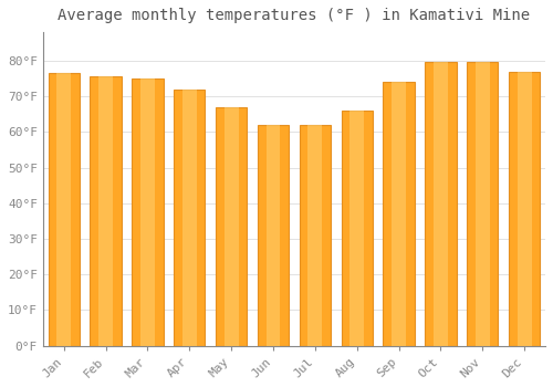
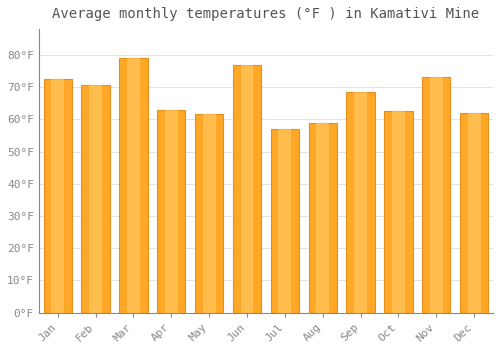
Jan: 76.5°F -> 72.5°F
Feb: 75.5°F -> 70.5°F
Mar: 75.0°F -> 79.0°F
Apr: 72.0°F -> 63.0°F
May: 67.0°F -> 61.5°F
Jun: 62.0°F -> 77.0°F
Jul: 62.0°F -> 57.0°F
Aug: 66.0°F -> 59.0°F
Sep: 74.0°F -> 68.5°F
Oct: 79.5°F -> 62.5°F
Nov: 79.5°F -> 73.0°F
Dec: 77.0°F -> 62.0°F
